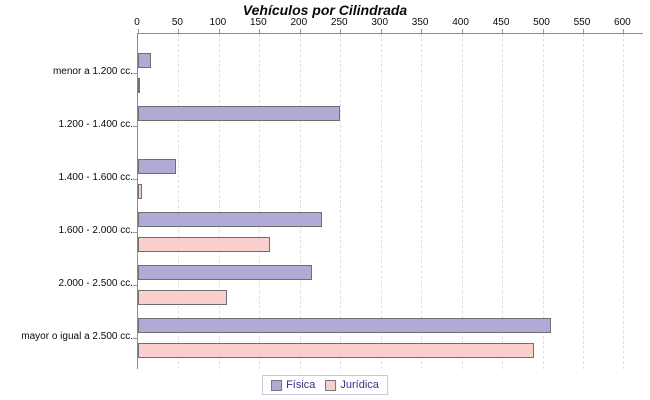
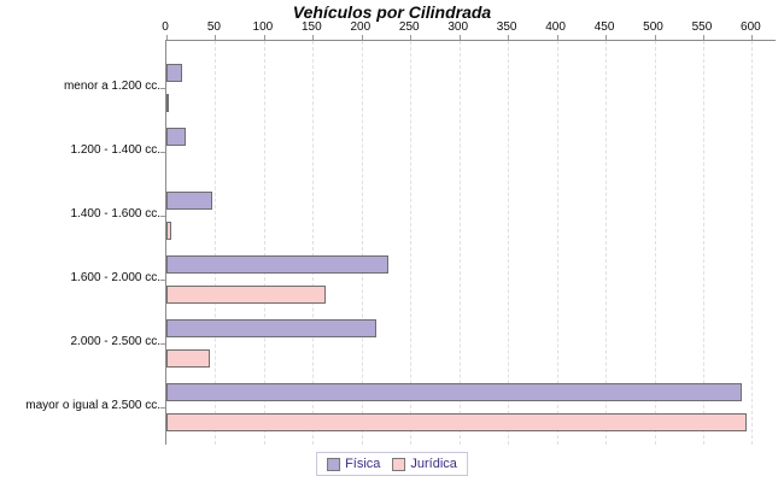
Física/1.200 - 1.400 cc.: 250 -> 20
Jurídica/2.000 - 2.500 cc.: 110 -> 40
Física/mayor o igual a 2.500 cc.: 510 -> 590
Jurídica/mayor o igual a 2.500 cc.: 490 -> 600
